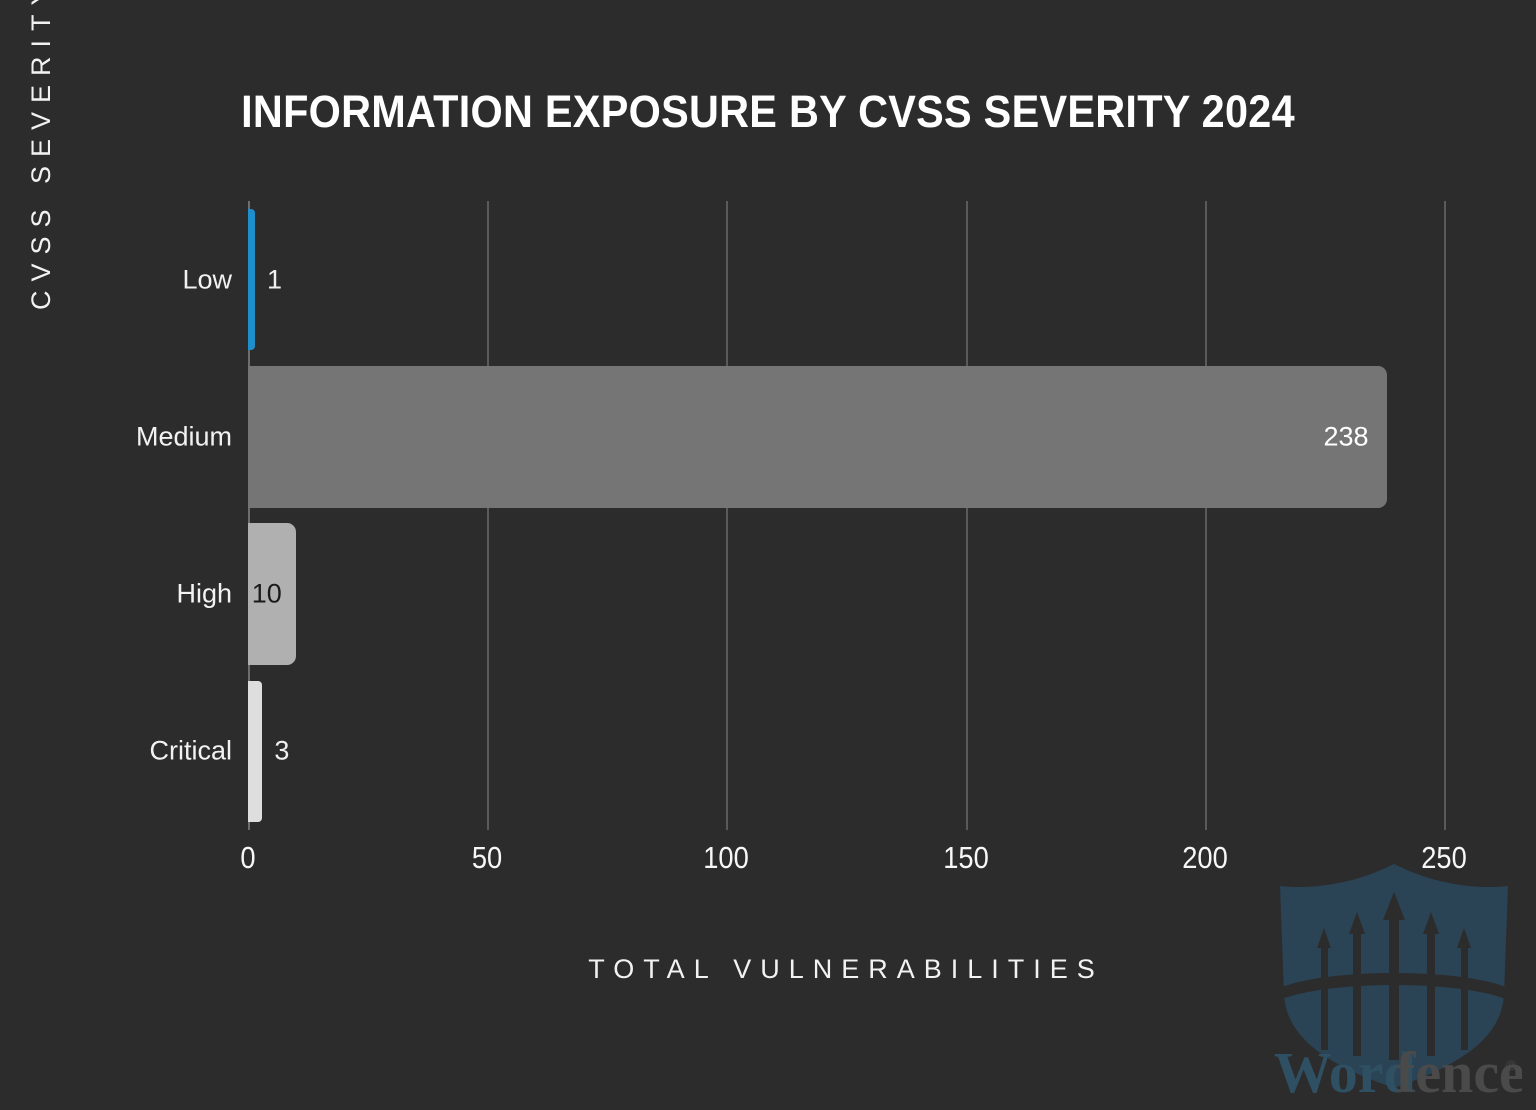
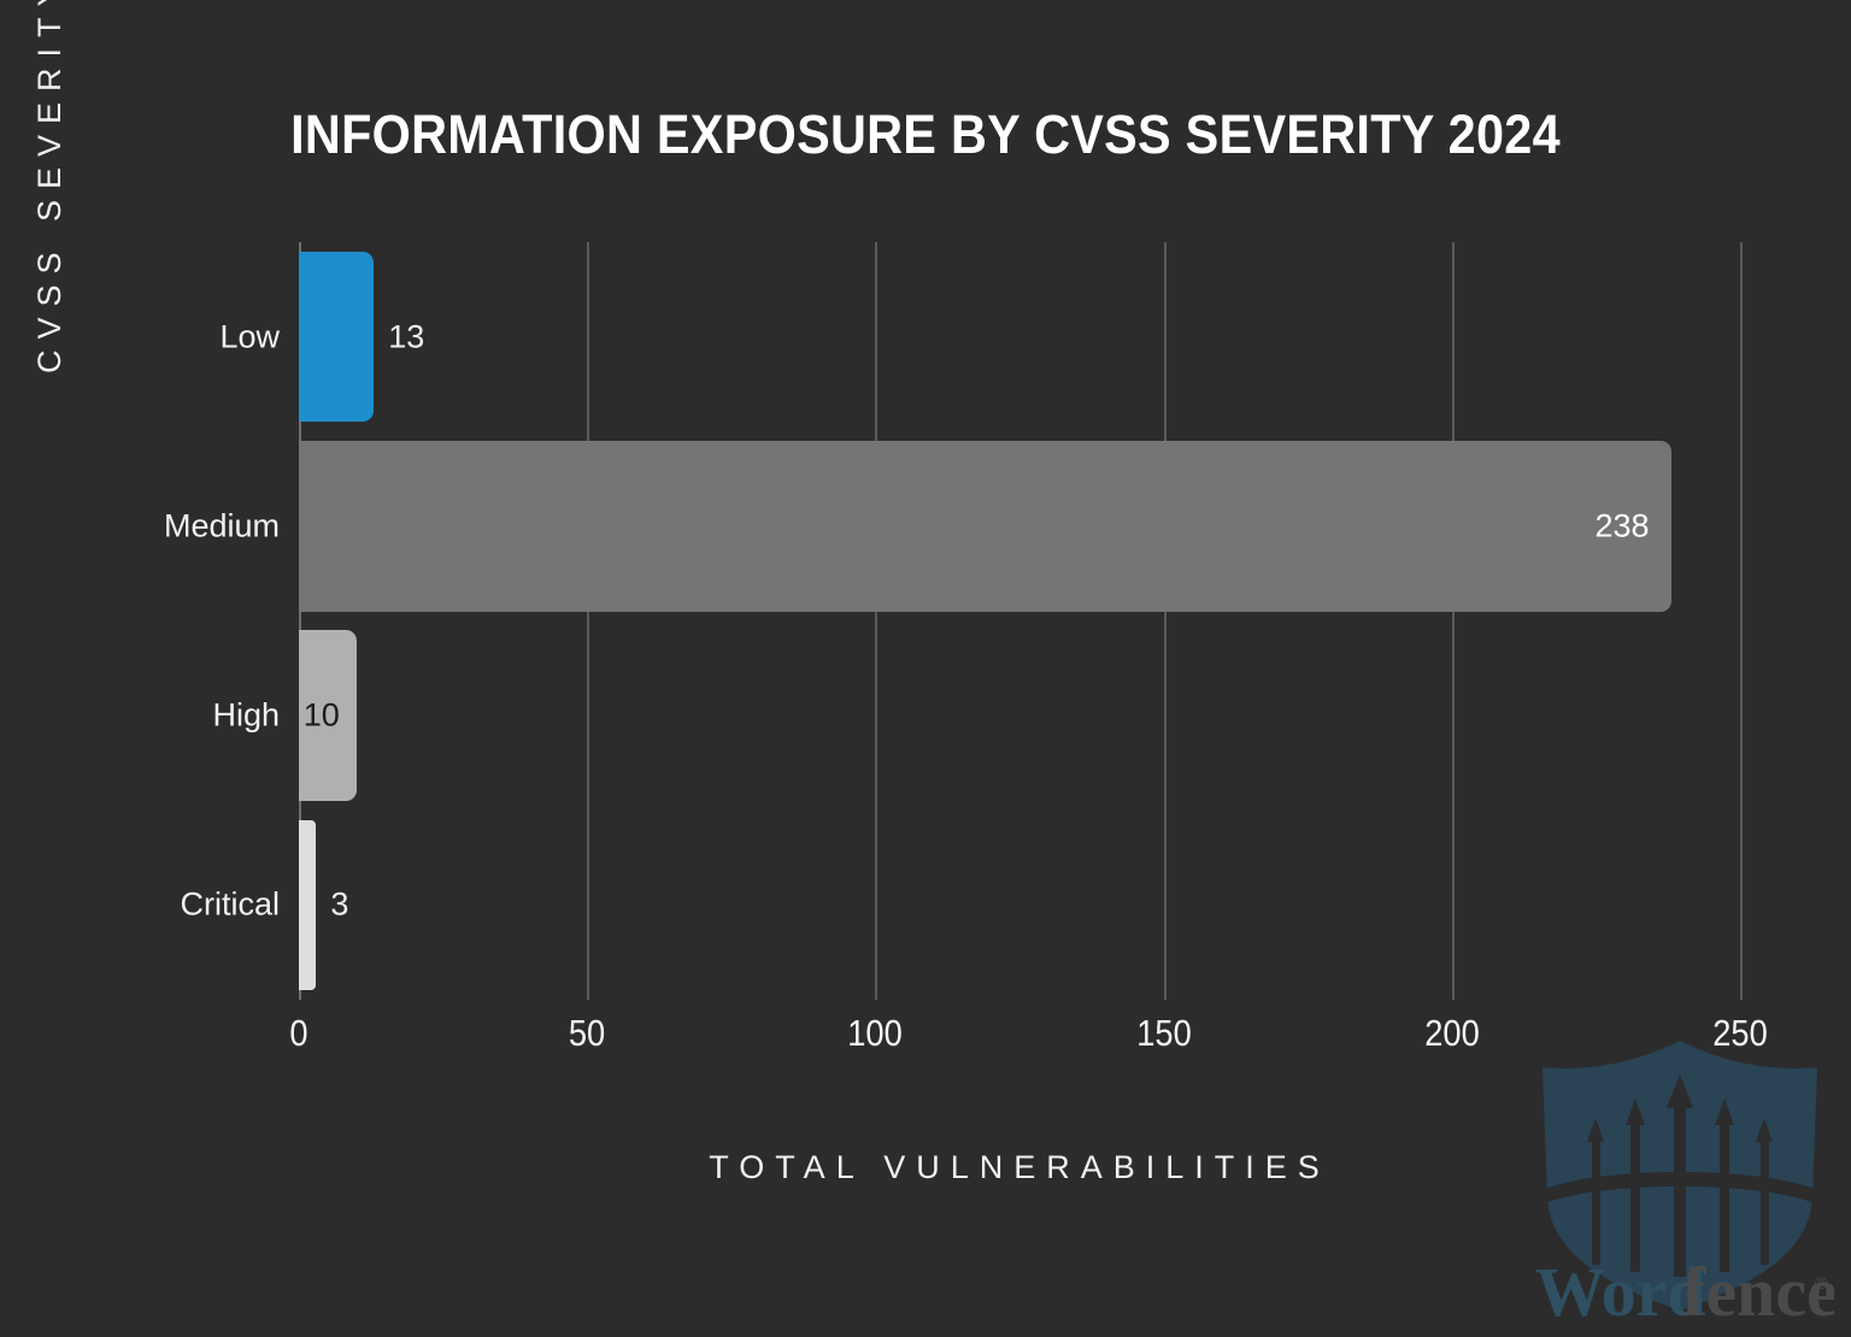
Low: 1 -> 13
